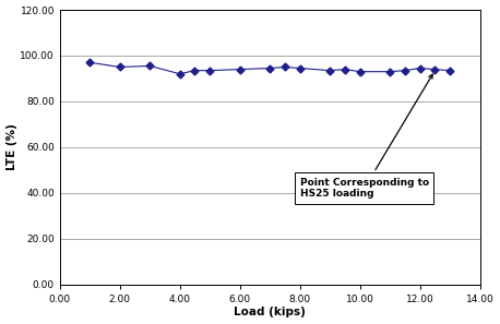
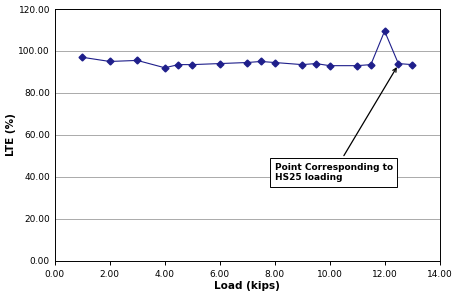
12.00: 94.5 -> 109.5
